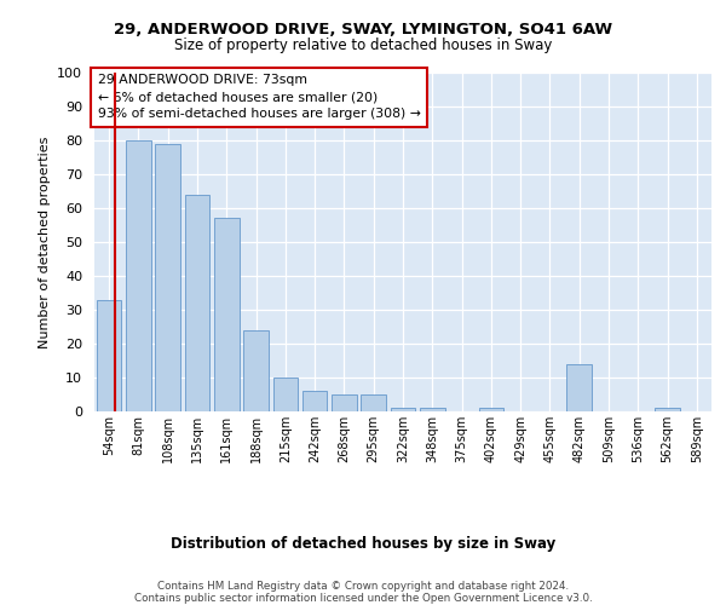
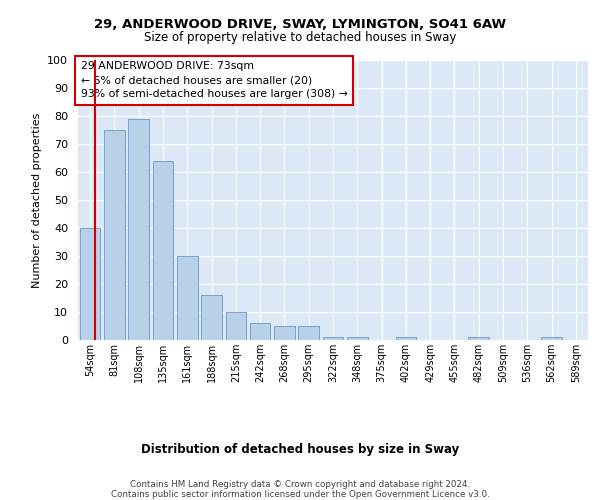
54sqm: 33 -> 40
81sqm: 80 -> 75
161sqm: 57 -> 30
188sqm: 24 -> 16
482sqm: 14 -> 1
